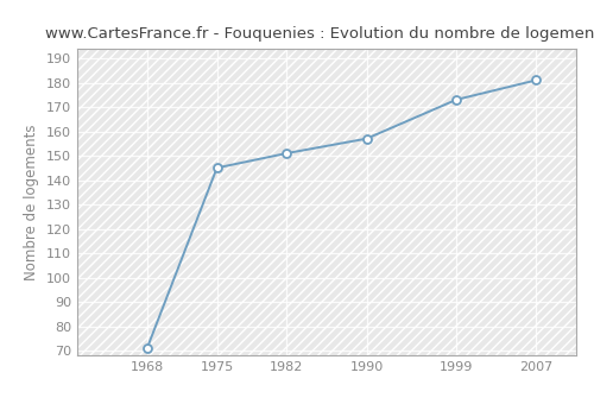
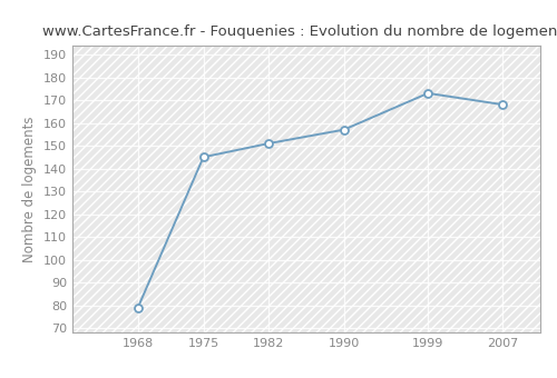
1968: 71 -> 79
2007: 181 -> 168
